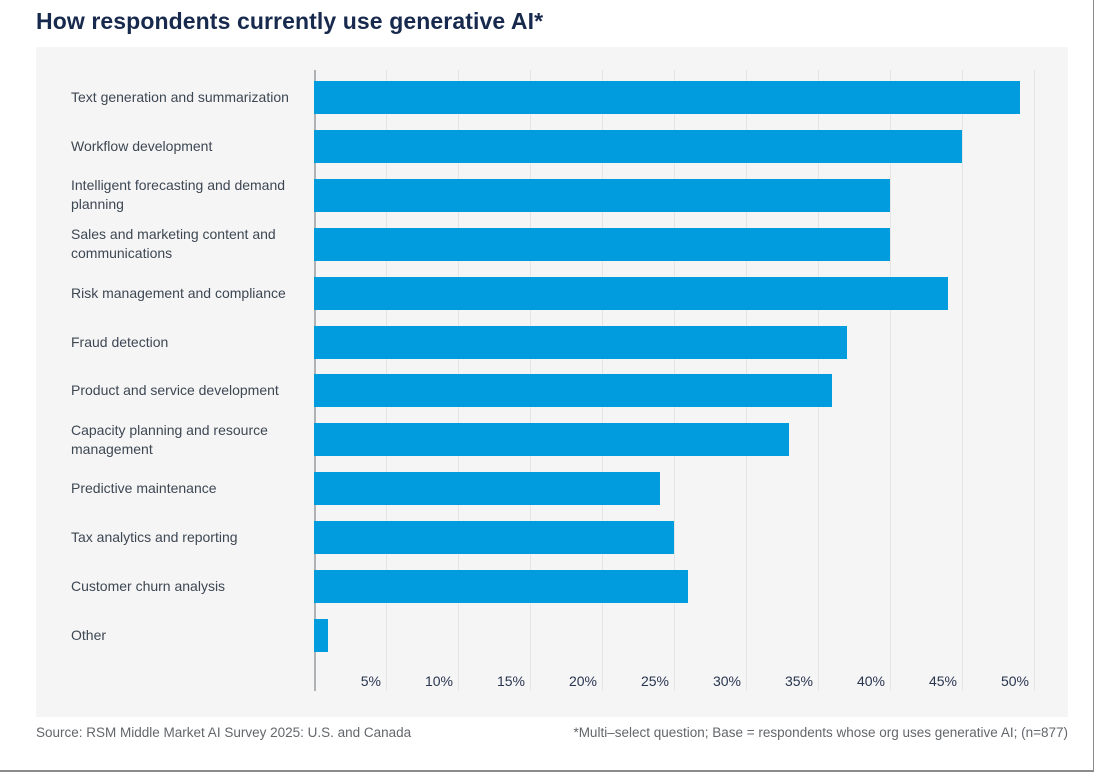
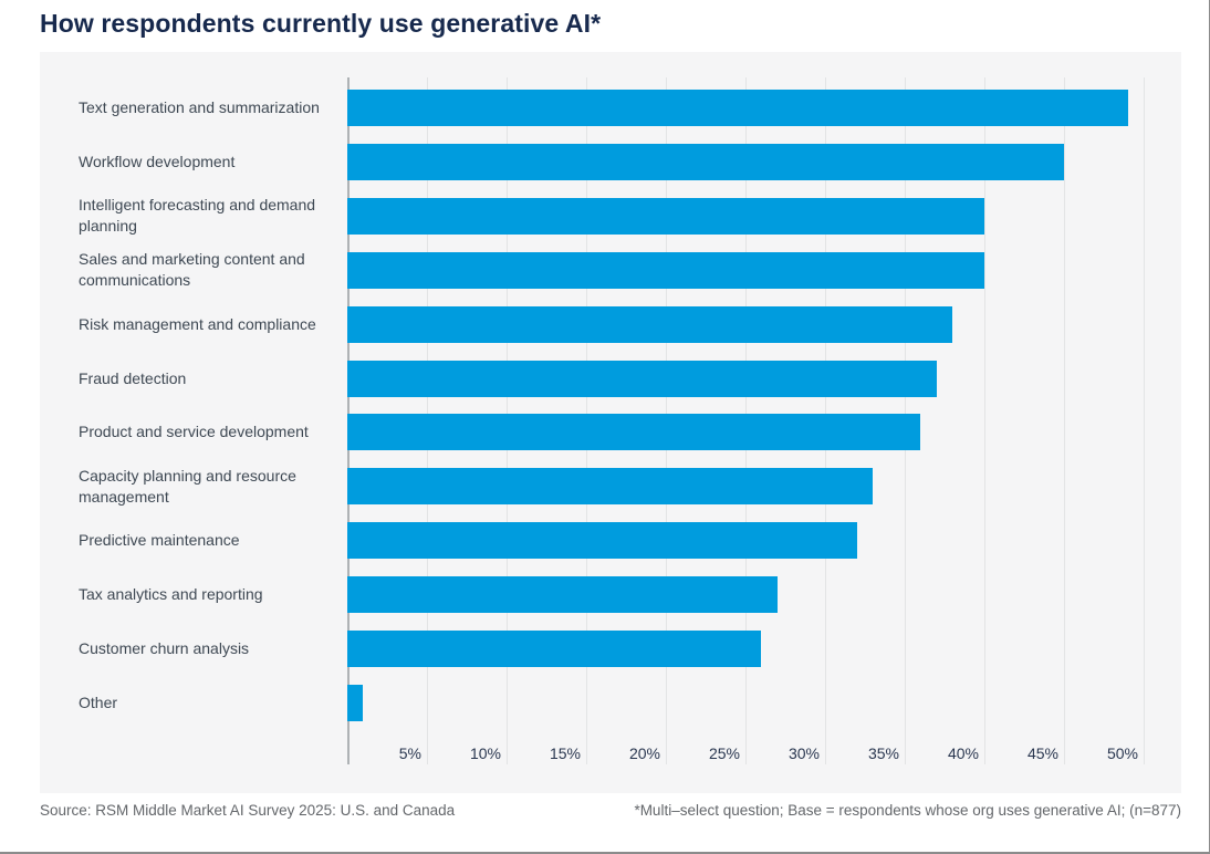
Risk management and compliance: 44% -> 38%
Predictive maintenance: 24% -> 32%
Tax analytics and reporting: 25% -> 27%
